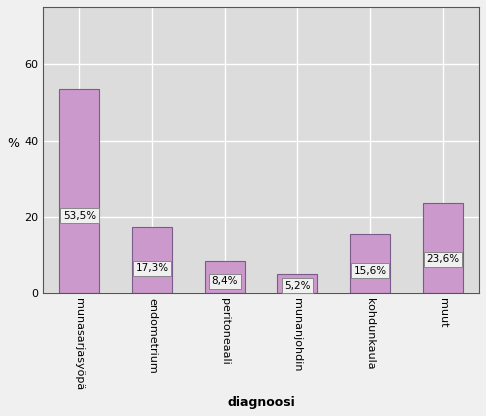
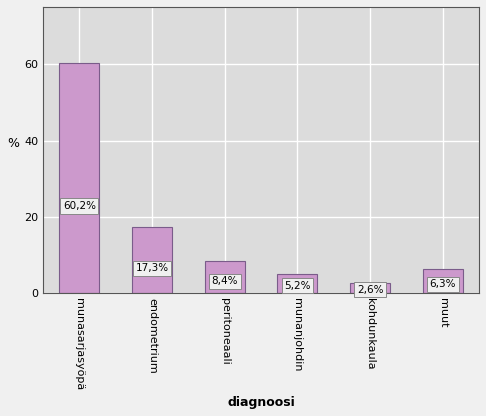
munasarjasyöpä: 53,5% -> 60,2%
kohdunkaula: 15,6% -> 2,6%
muut: 23,6% -> 6,3%
